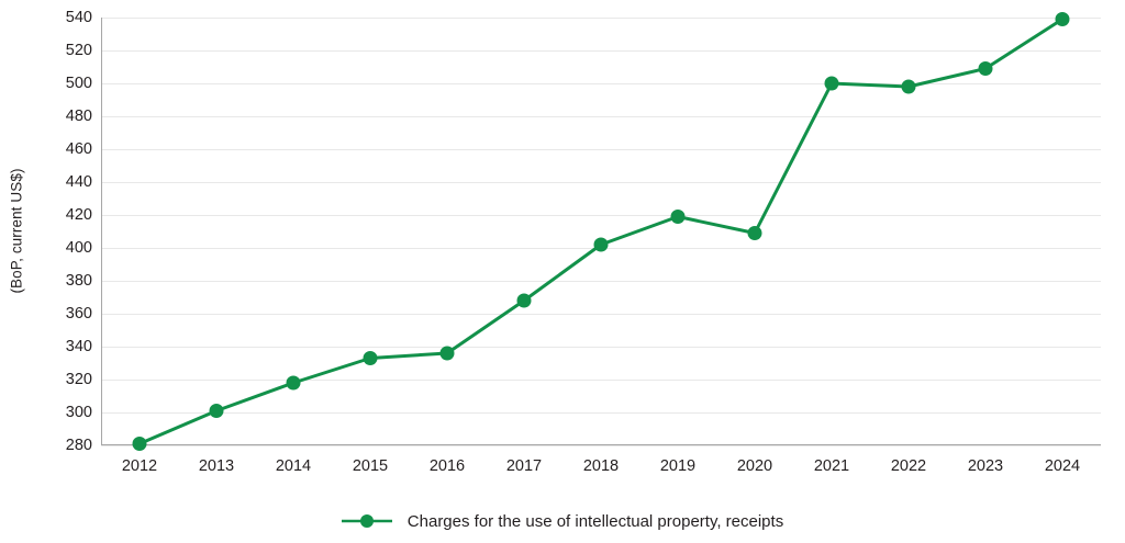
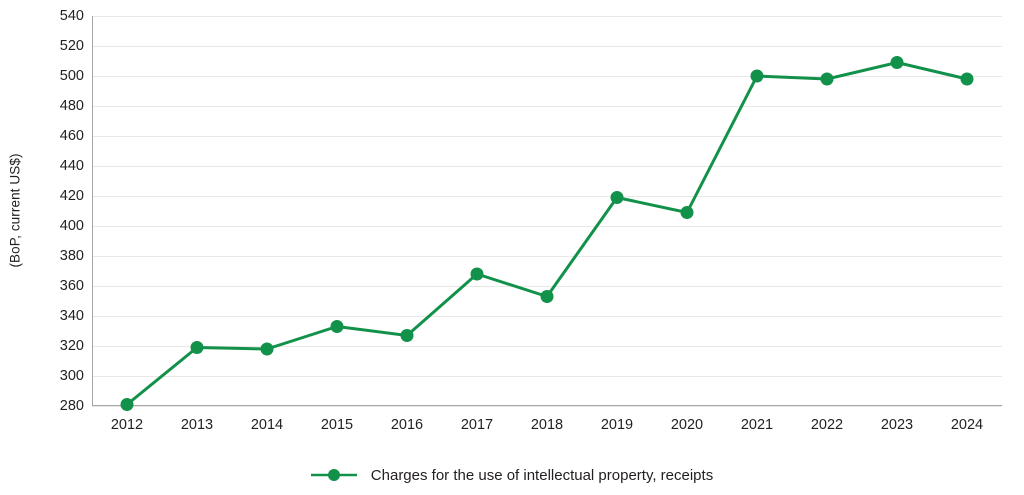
2013: 301 -> 319
2016: 336 -> 327
2018: 402 -> 353
2024: 539 -> 498
